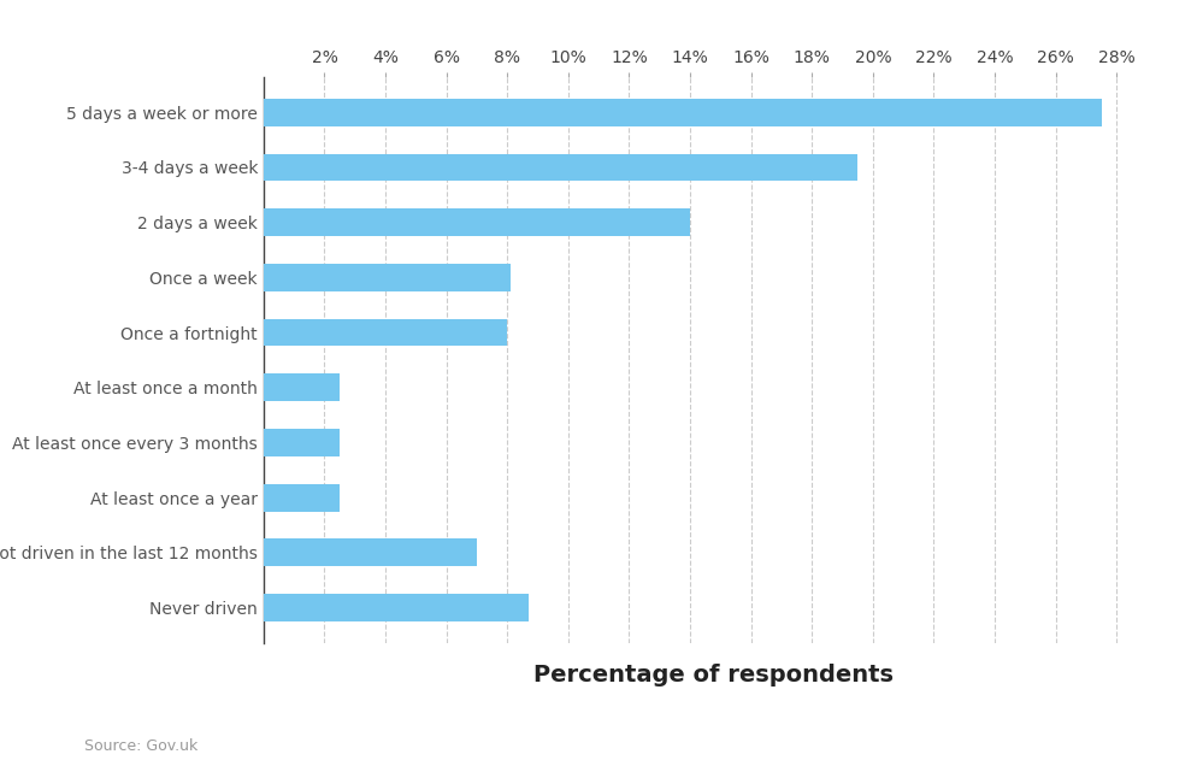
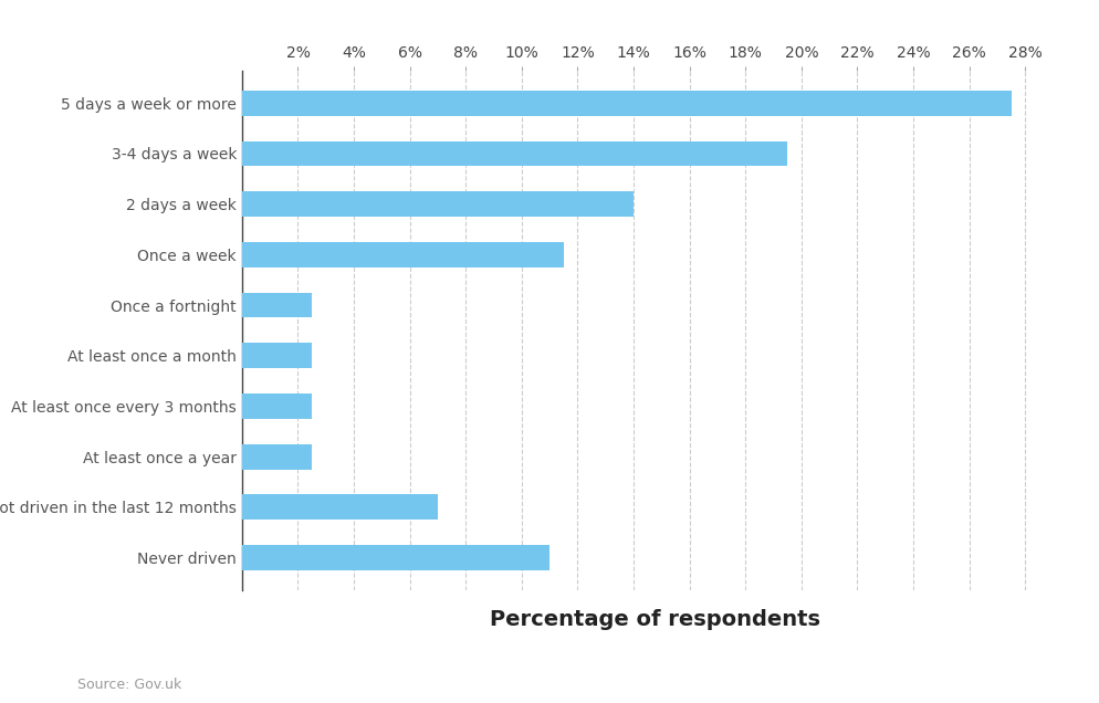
Once a week: 8.1% -> 11.5%
Once a fortnight: 8.0% -> 2.5%
Never driven: 8.7% -> 11.0%
